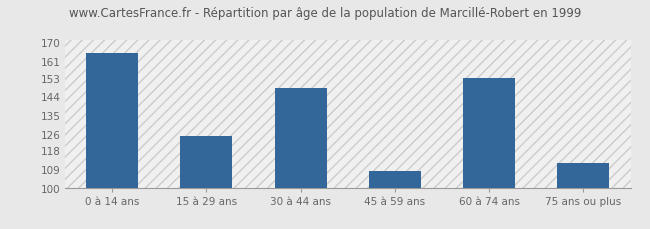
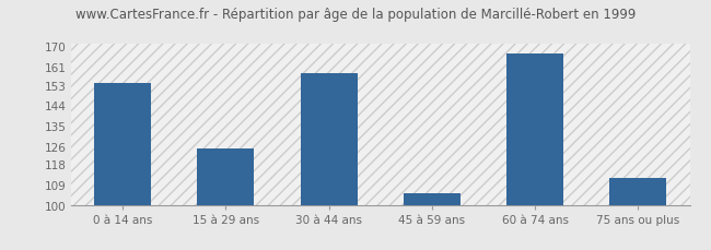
0 à 14 ans: 165 -> 154
30 à 44 ans: 148 -> 158
45 à 59 ans: 108 -> 105
60 à 74 ans: 153 -> 167
